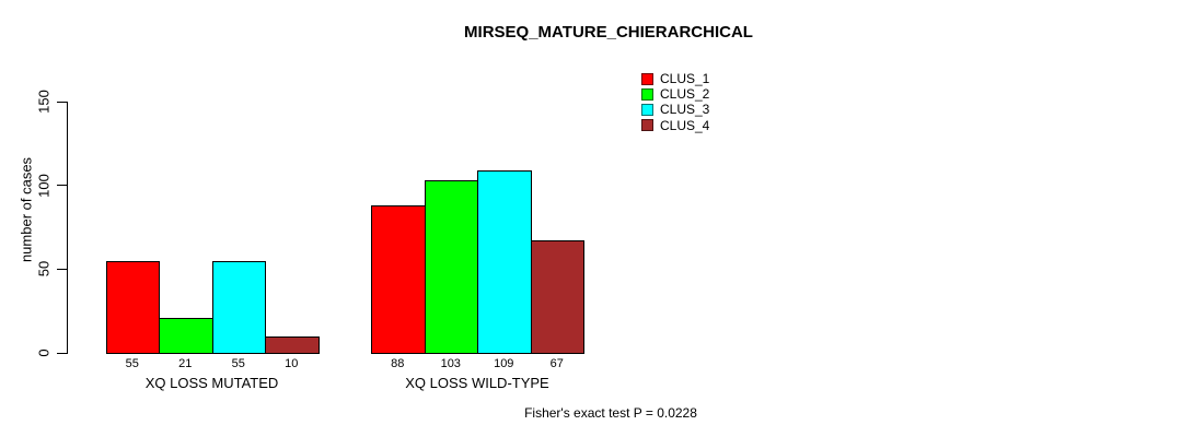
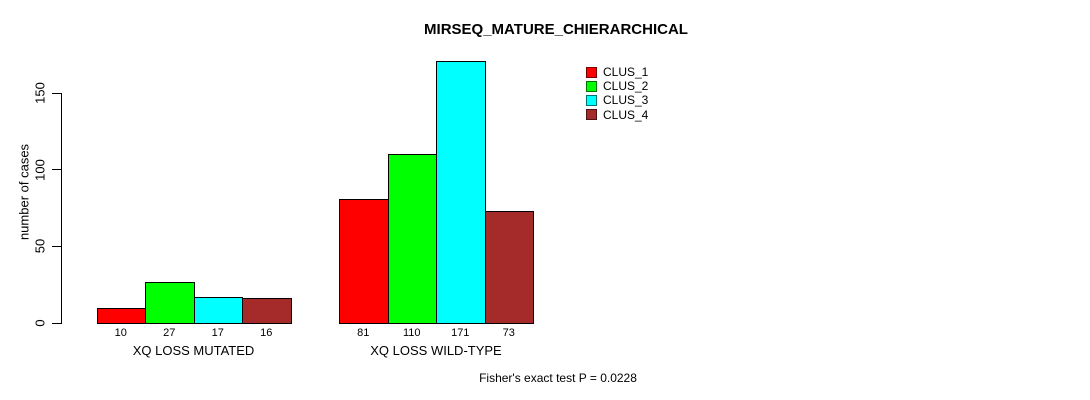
CLUS_1/XQ LOSS MUTATED: 55 -> 10
CLUS_2/XQ LOSS MUTATED: 21 -> 27
CLUS_3/XQ LOSS MUTATED: 55 -> 17
CLUS_4/XQ LOSS MUTATED: 10 -> 16
CLUS_1/XQ LOSS WILD-TYPE: 88 -> 81
CLUS_2/XQ LOSS WILD-TYPE: 103 -> 110
CLUS_3/XQ LOSS WILD-TYPE: 109 -> 171
CLUS_4/XQ LOSS WILD-TYPE: 67 -> 73
